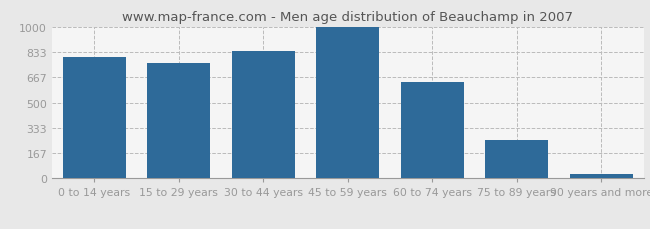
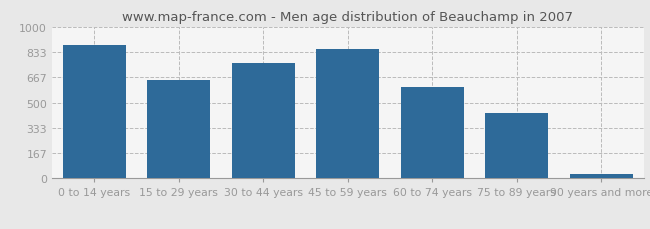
0 to 14 years: 800 -> 880
15 to 29 years: 760 -> 650
30 to 44 years: 840 -> 760
45 to 59 years: 1000 -> 850
60 to 74 years: 640 -> 600
75 to 89 years: 260 -> 430
